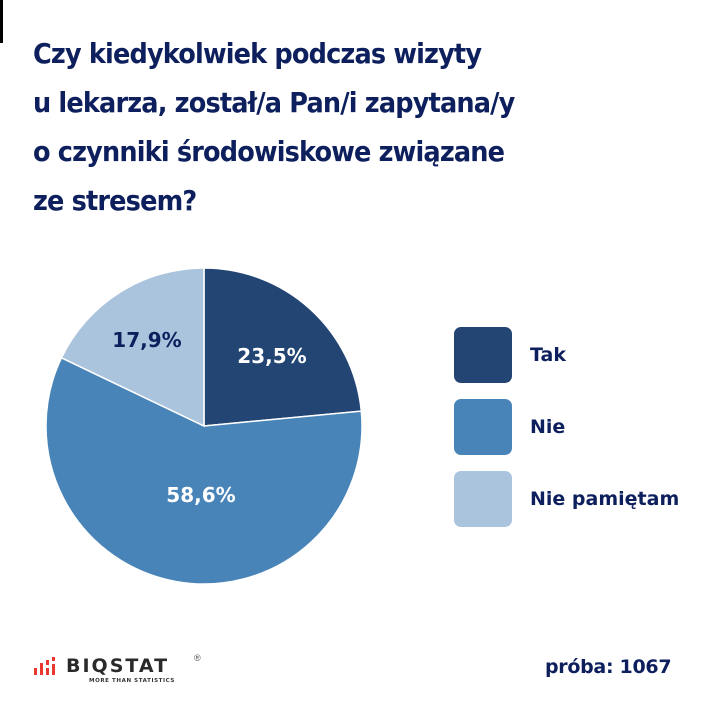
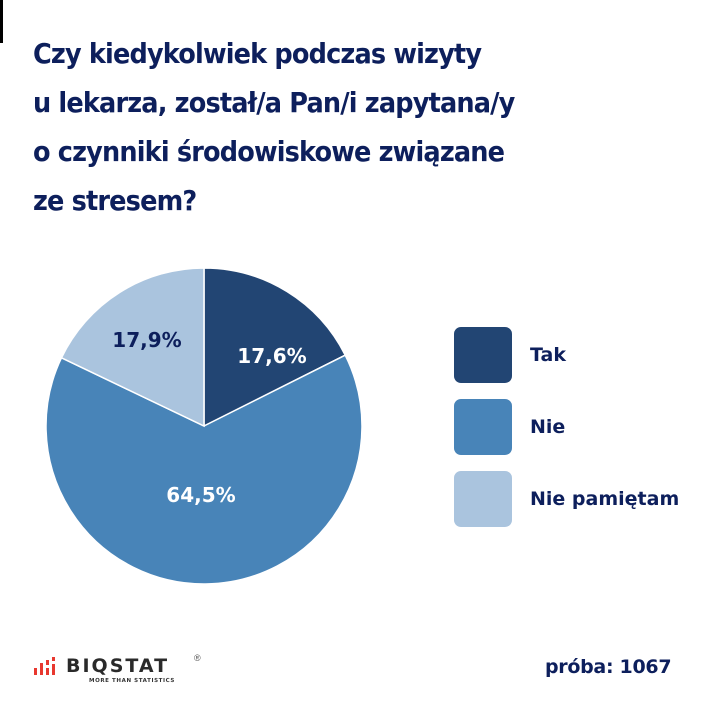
Tak: 23,5% -> 17,6%
Nie: 58,6% -> 64,5%
